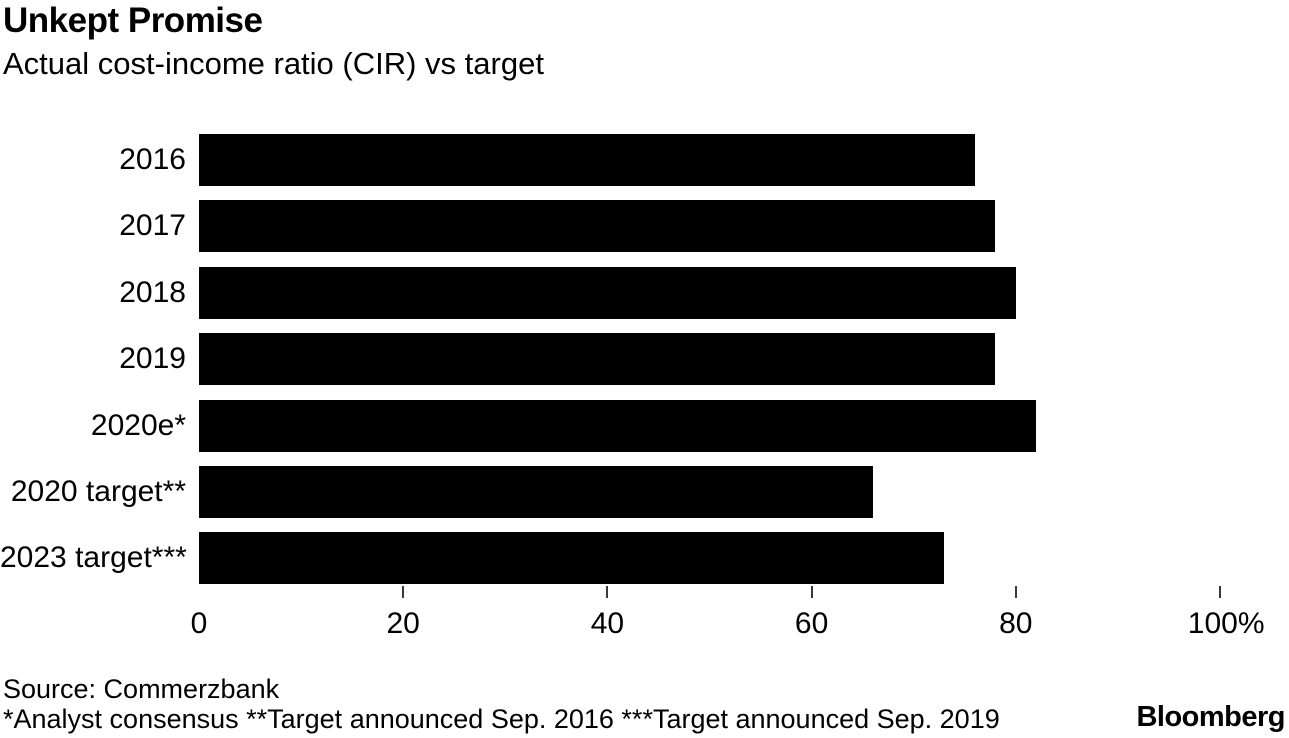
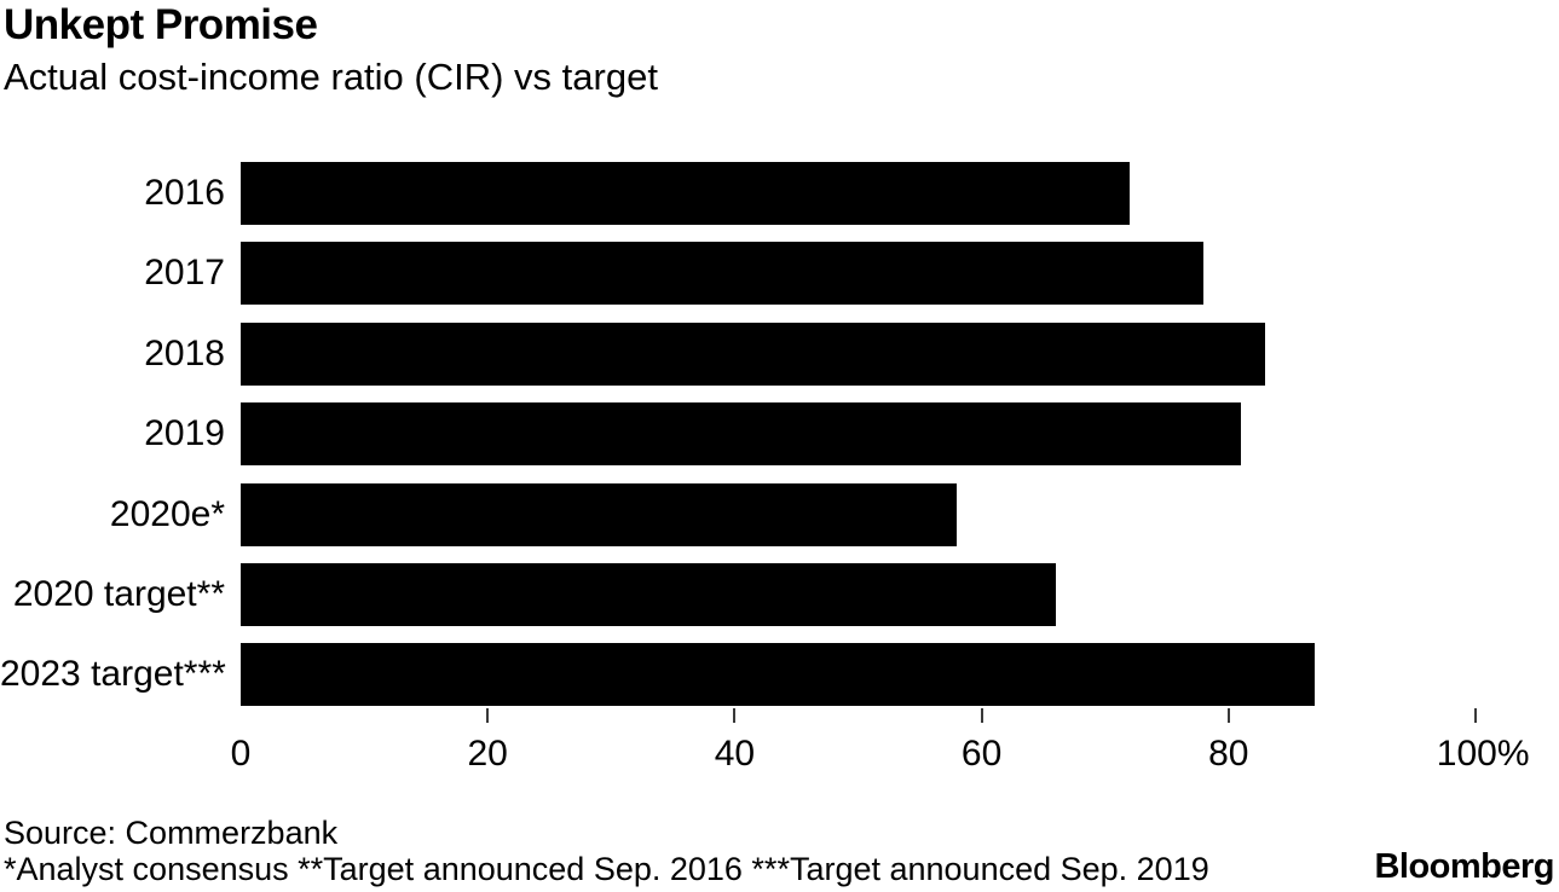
2016: 76% -> 72%
2018: 80% -> 83%
2019: 78% -> 81%
2020e*: 82% -> 58%
2023 target***: 73% -> 87%
